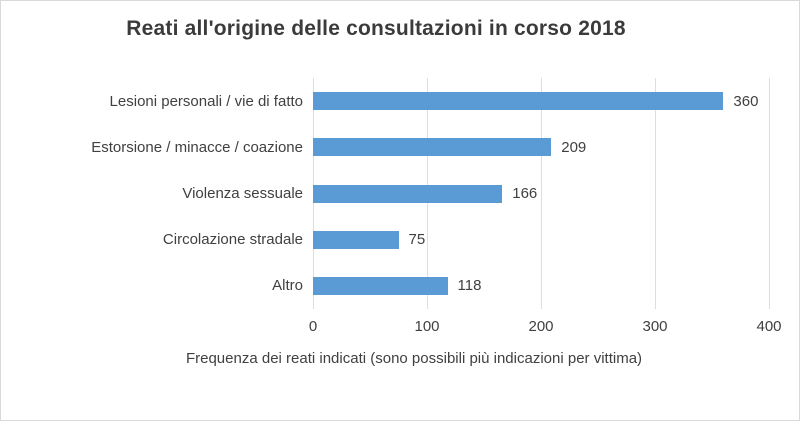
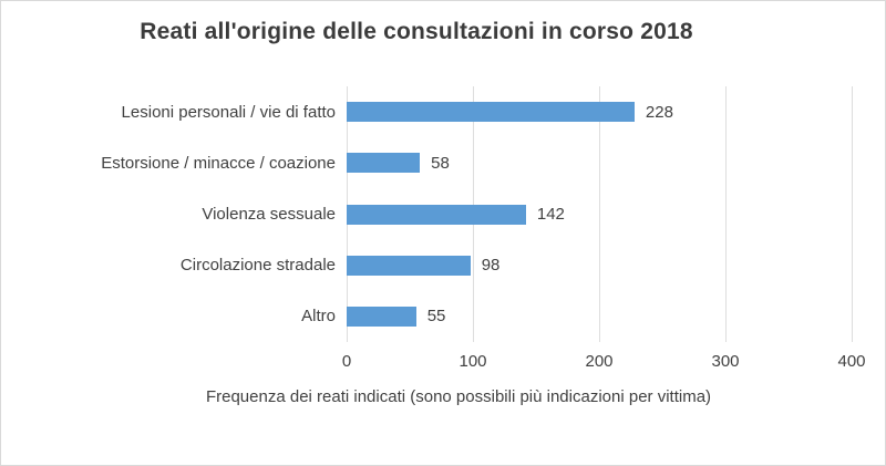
Lesioni personali / vie di fatto: 360 -> 228
Estorsione / minacce / coazione: 209 -> 58
Violenza sessuale: 166 -> 142
Circolazione stradale: 75 -> 98
Altro: 118 -> 55
